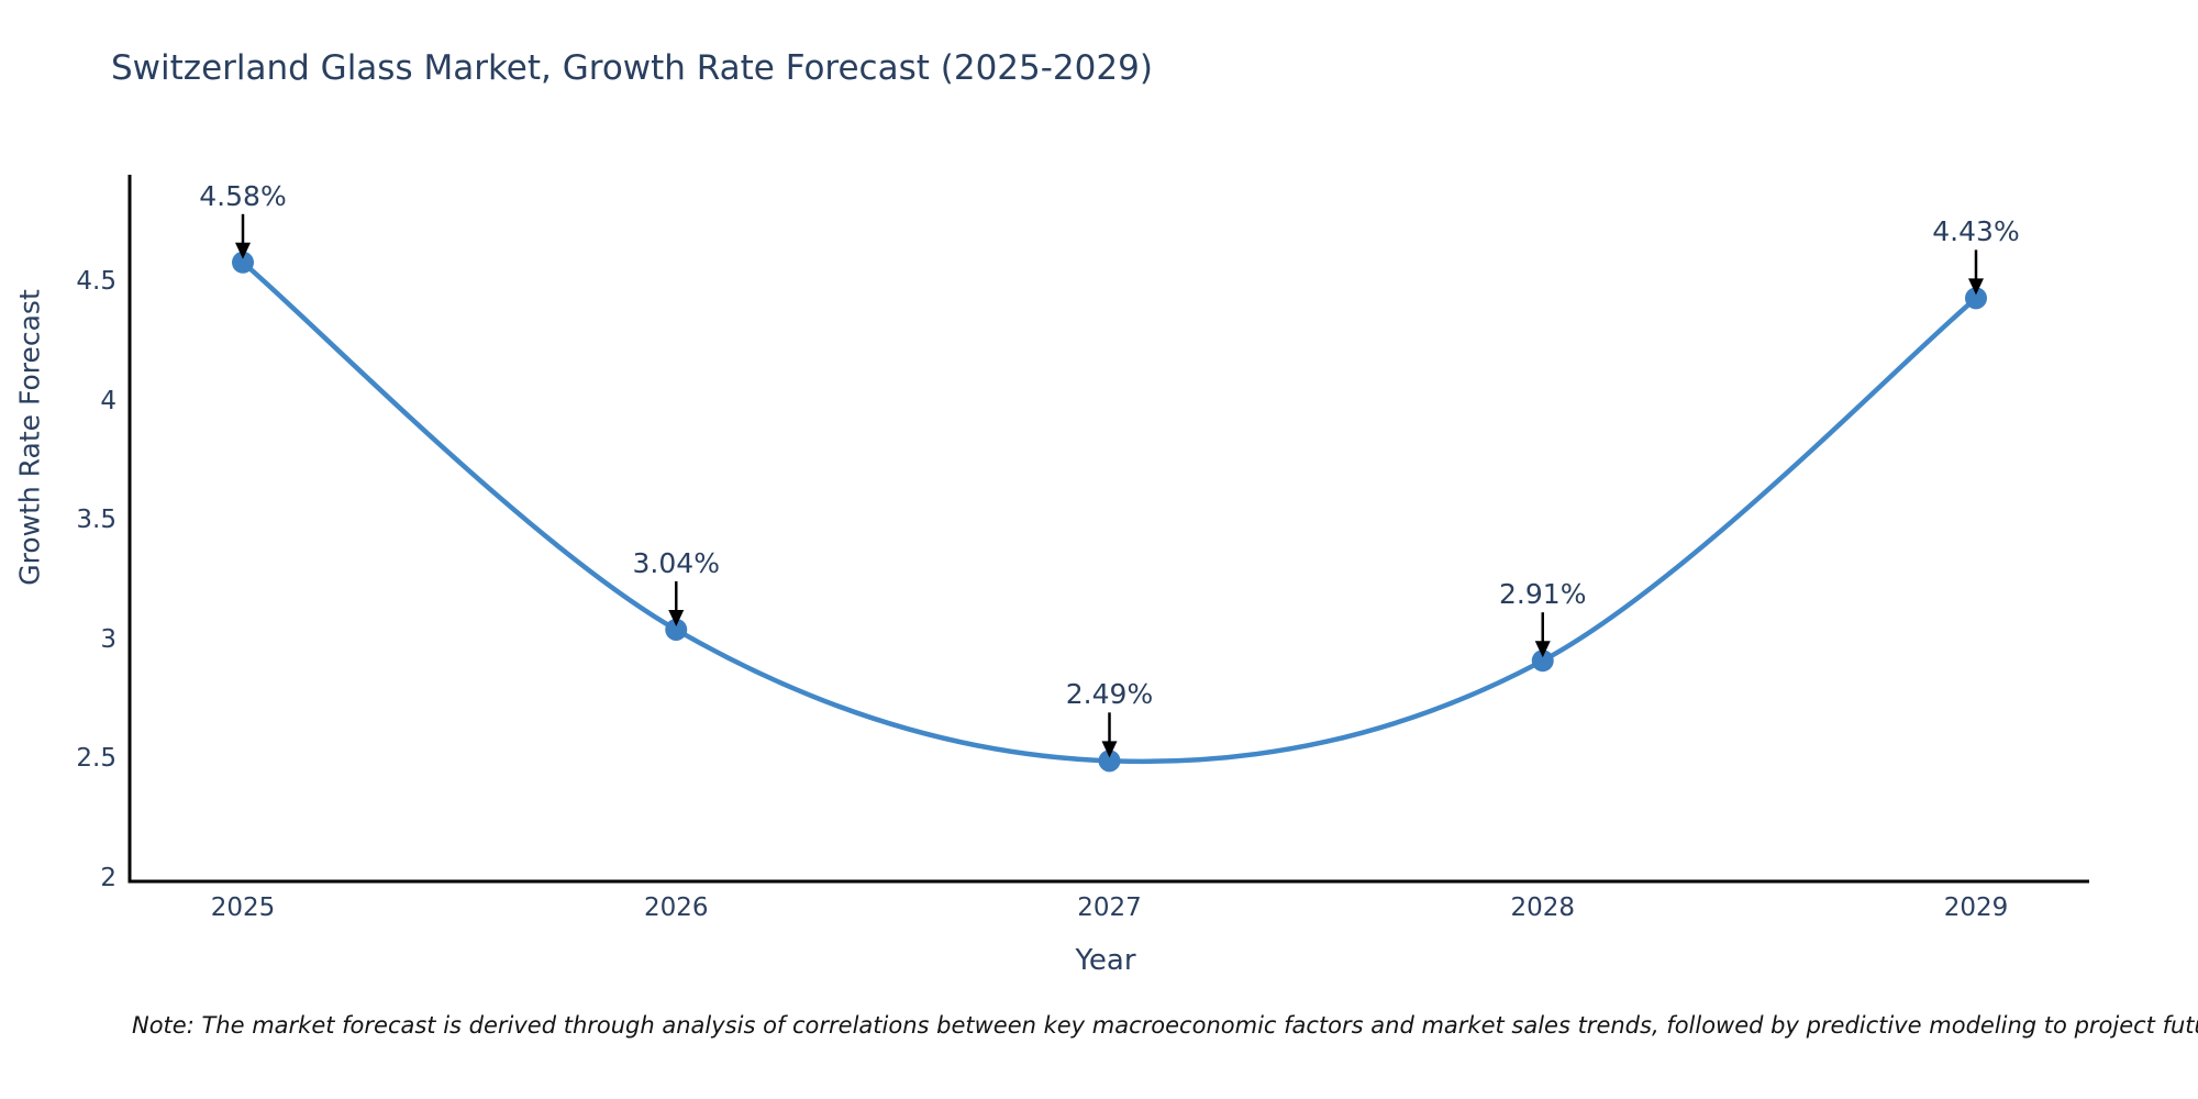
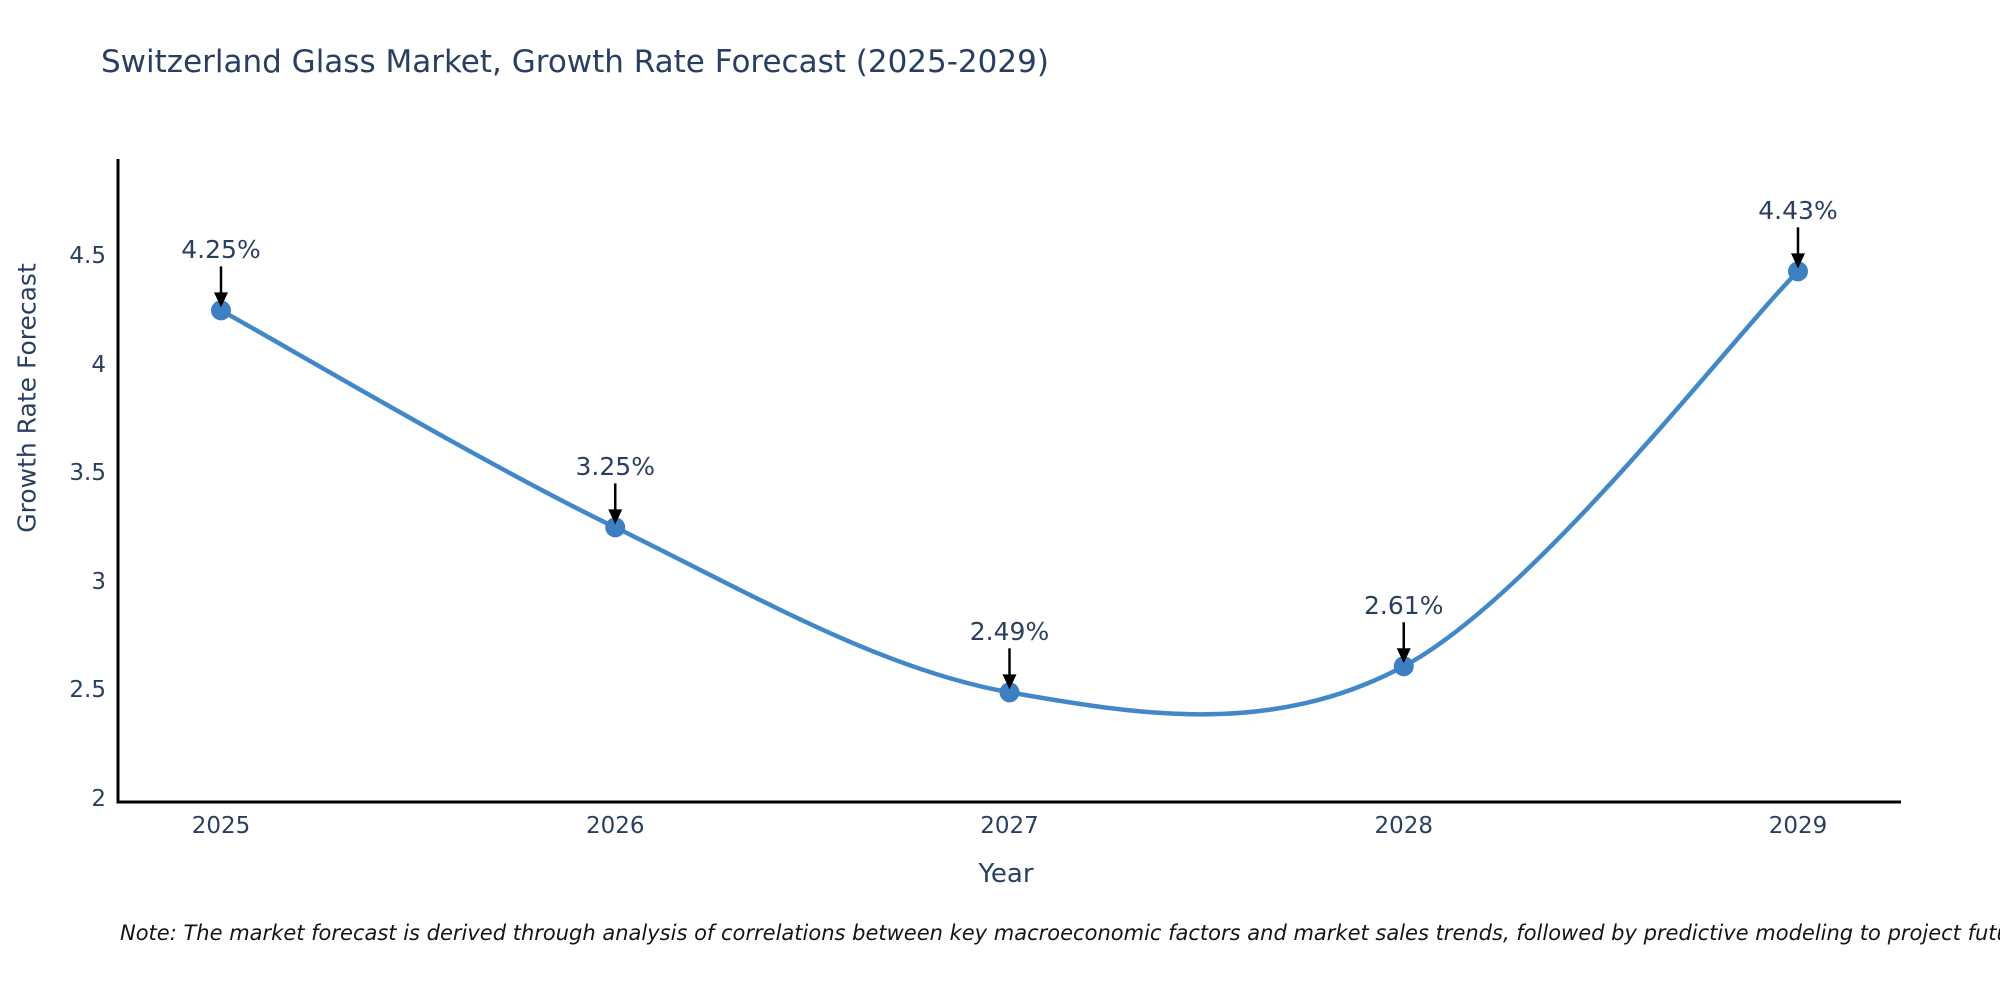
2025: 4.58% -> 4.25%
2026: 3.04% -> 3.25%
2028: 2.91% -> 2.61%
